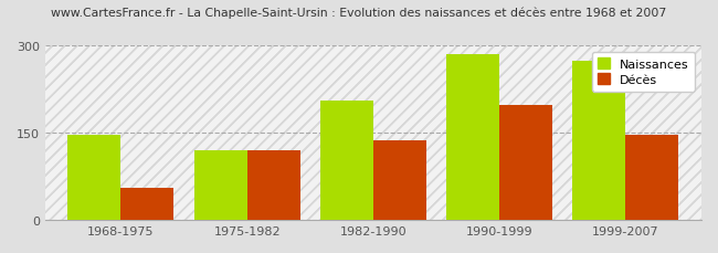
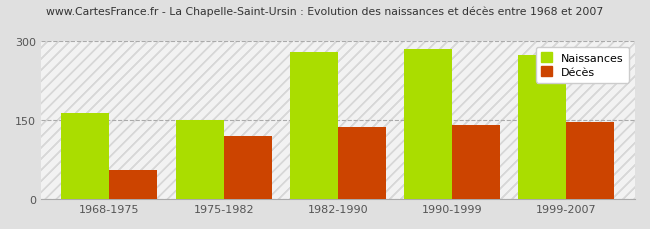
Naissances/1968-1975: 146 -> 163
Naissances/1975-1982: 120 -> 150
Naissances/1982-1990: 206 -> 280
Décès/1990-1999: 198 -> 141
